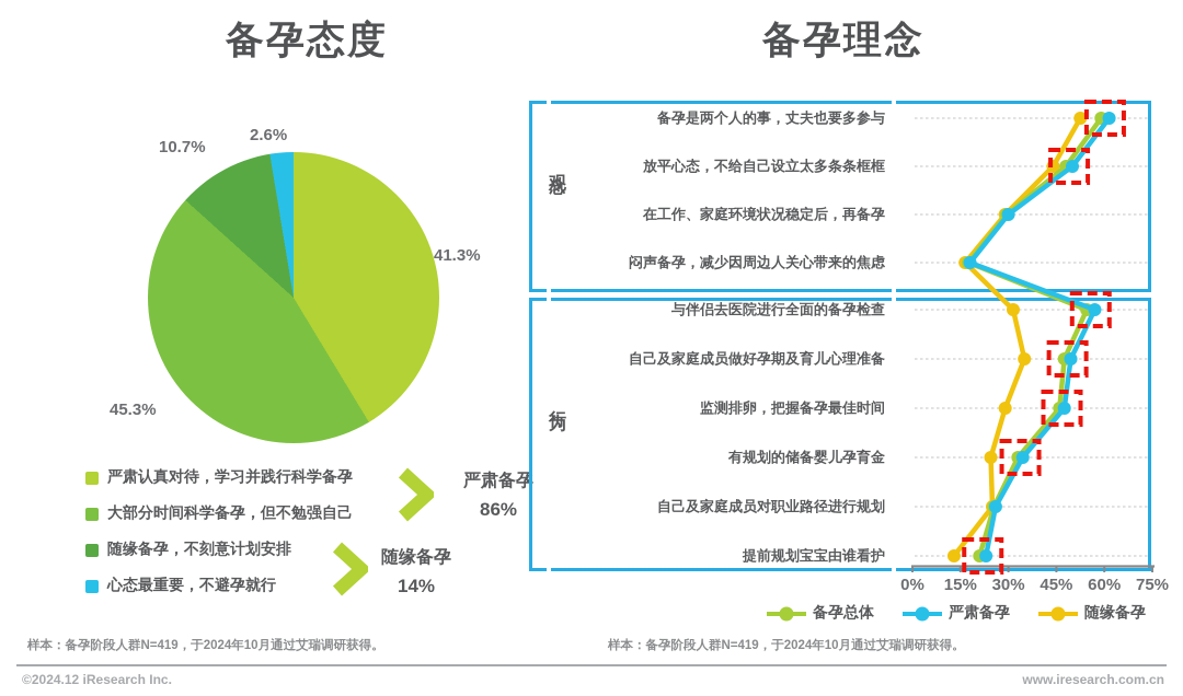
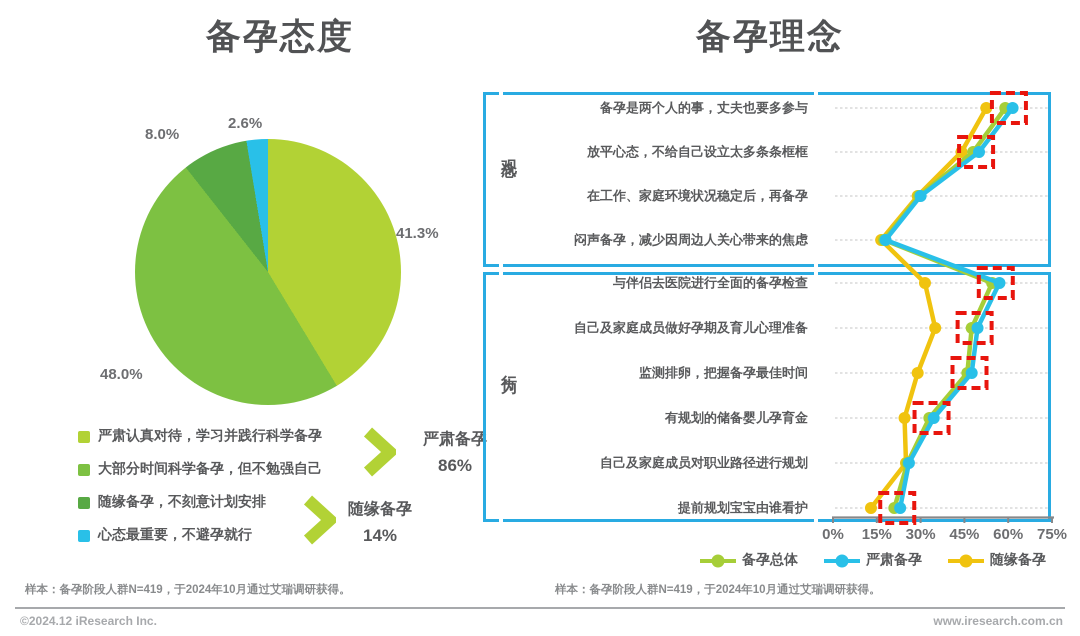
备孕态度/大部分时间科学备孕，但不勉强自己: 45.3% -> 48.0%
备孕态度/随缘备孕，不刻意计划安排: 10.7% -> 8.0%
